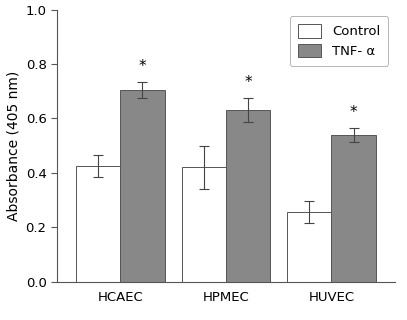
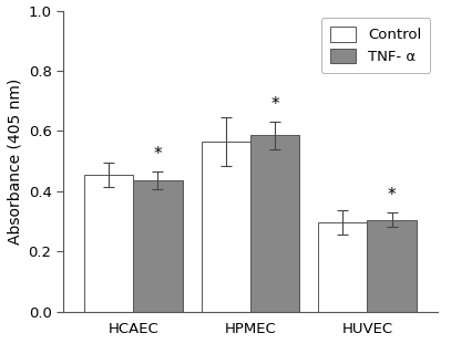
Control/HCAEC: 0.425 -> 0.455
TNF- α/HCAEC: 0.705 -> 0.435
Control/HPMEC: 0.420 -> 0.565
TNF- α/HPMEC: 0.630 -> 0.585
Control/HUVEC: 0.255 -> 0.295
TNF- α/HUVEC: 0.540 -> 0.305
